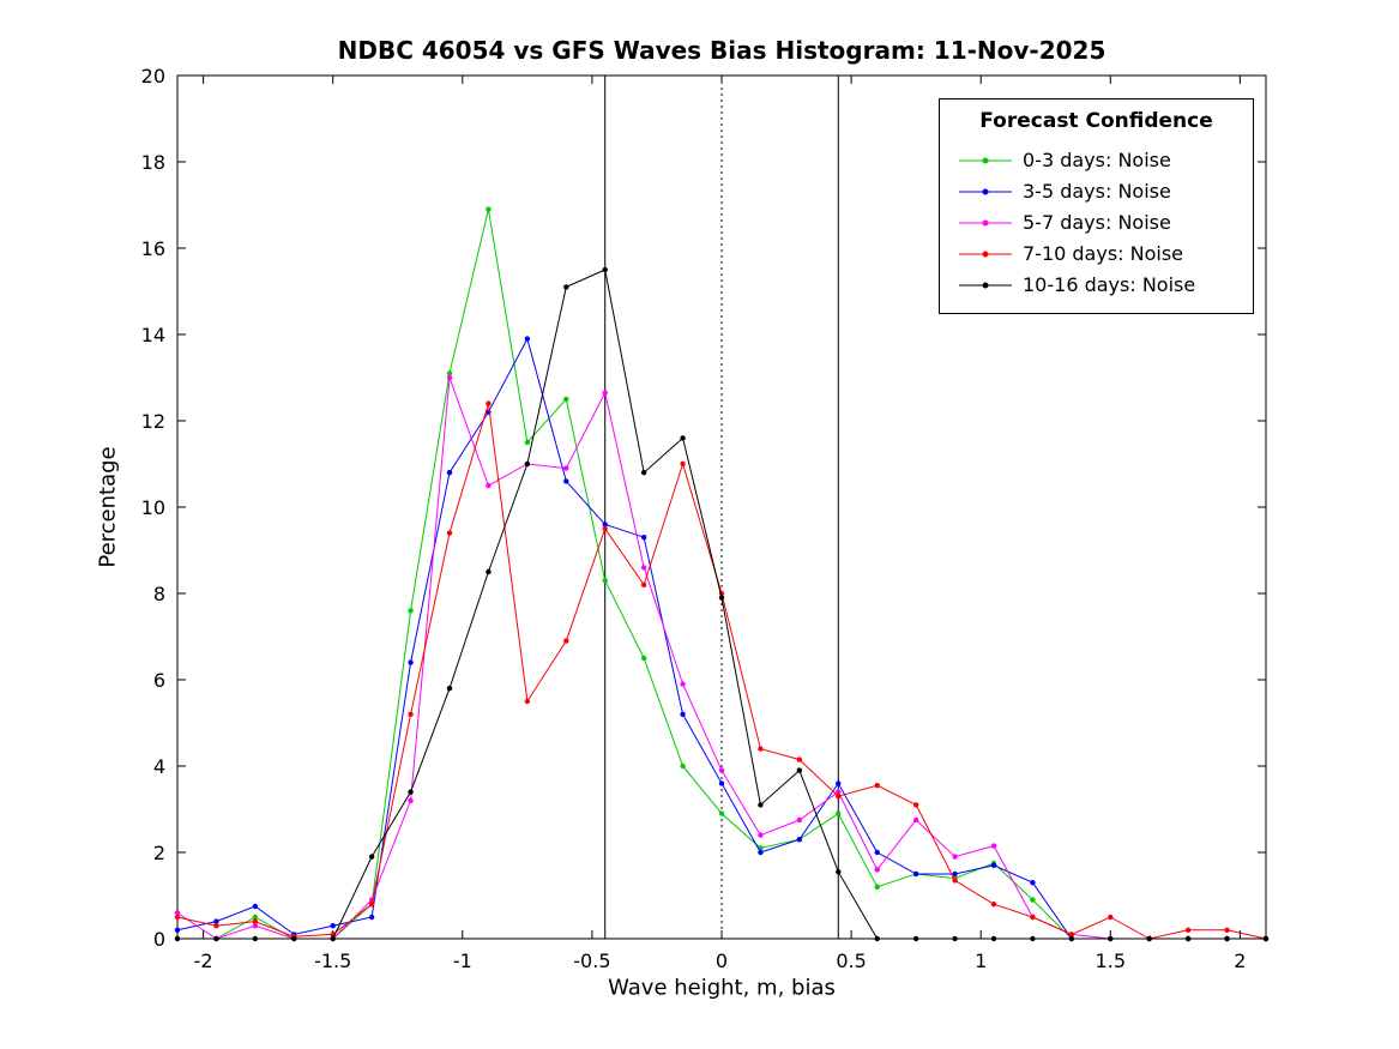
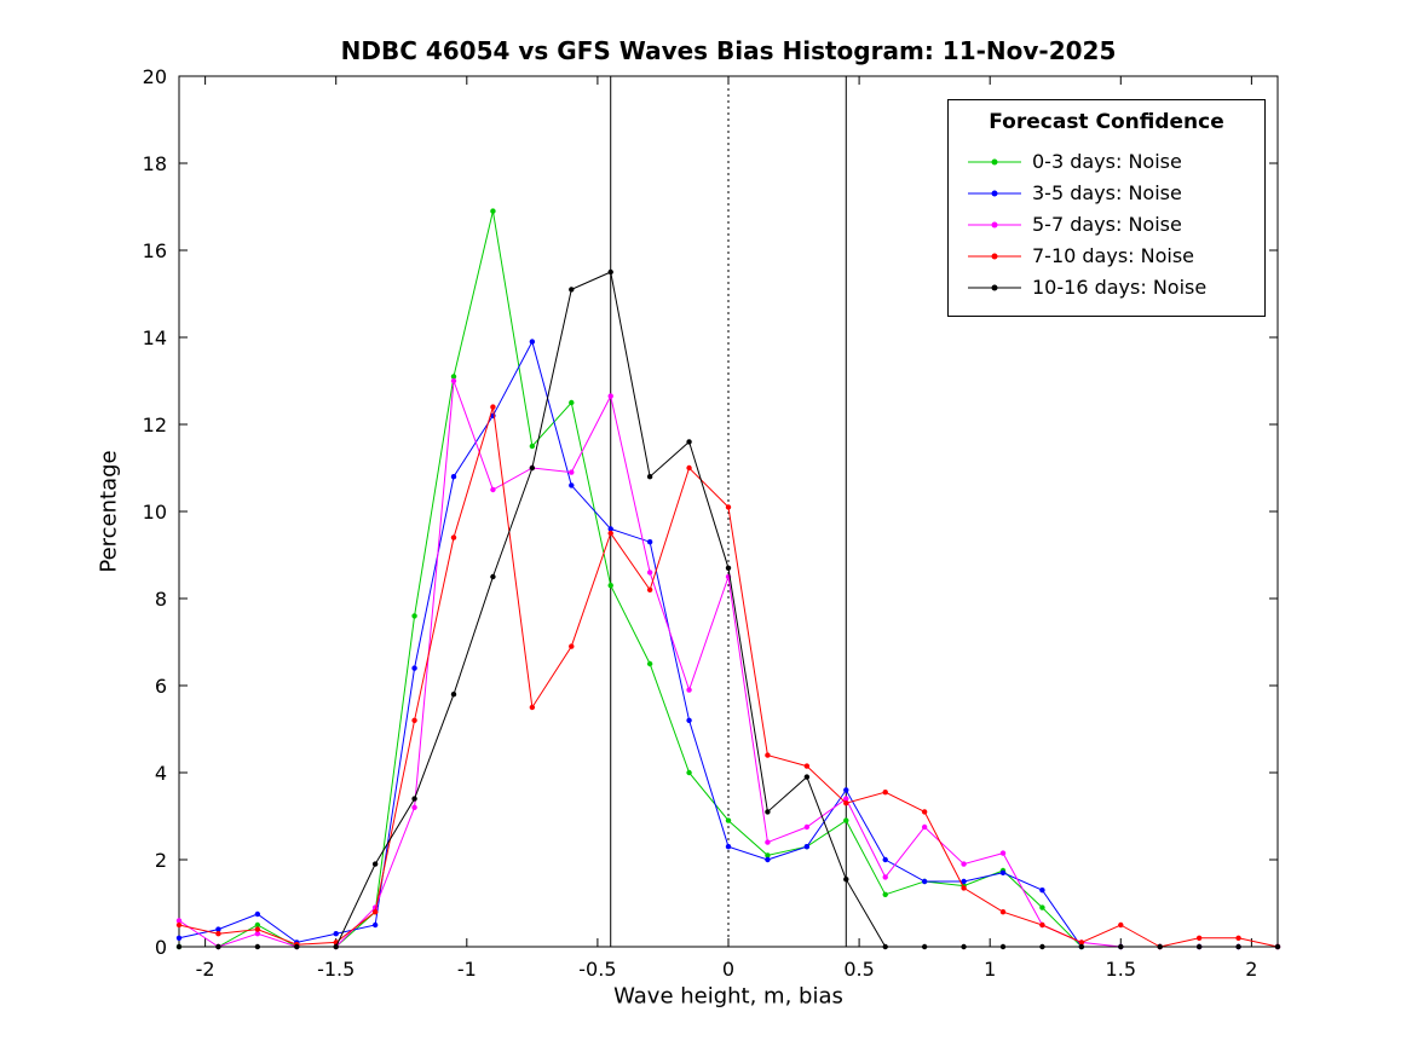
3-5 days: Noise/0: 3.6 -> 2.3
5-7 days: Noise/0: 3.9 -> 8.5
7-10 days: Noise/0: 8.0 -> 10.1
10-16 days: Noise/0: 7.9 -> 8.7
